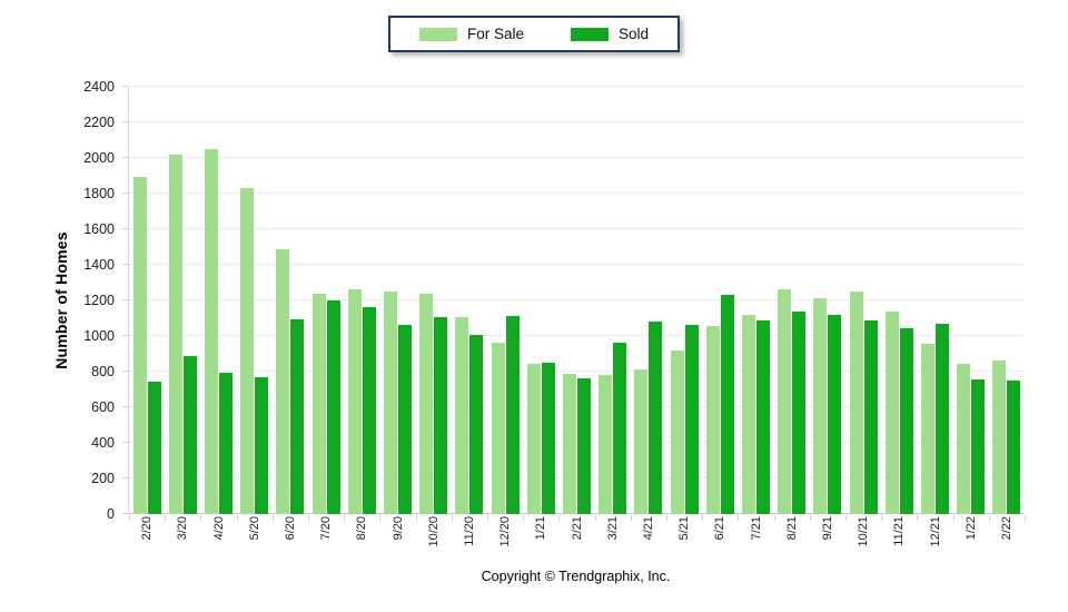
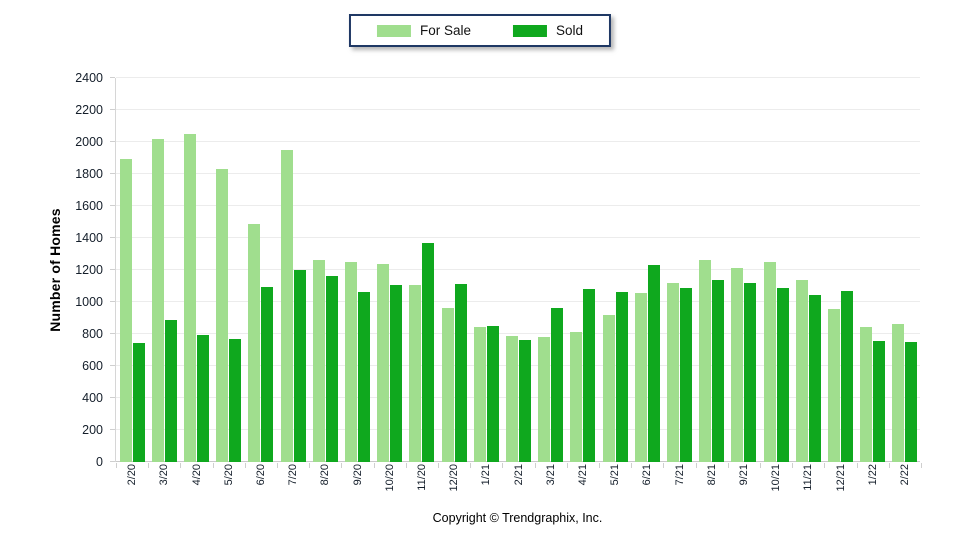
For Sale/7/20: 1240 -> 1950
Sold/11/20: 1000 -> 1370
